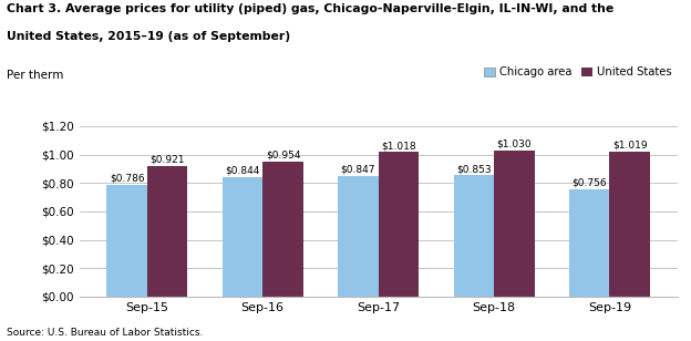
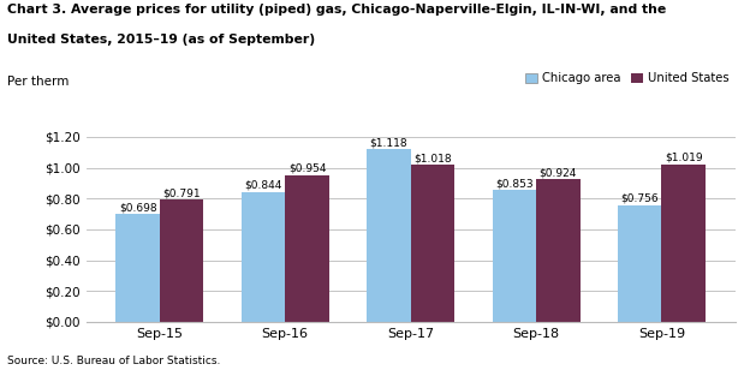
Chicago area/Sep-15: $0.786 -> $0.698
United States/Sep-15: $0.921 -> $0.791
Chicago area/Sep-17: $0.847 -> $1.118
United States/Sep-18: $1.030 -> $0.924
